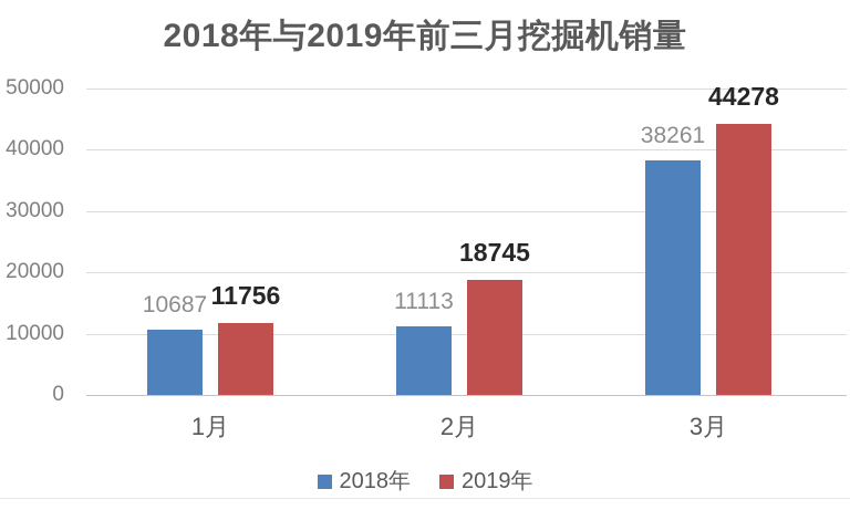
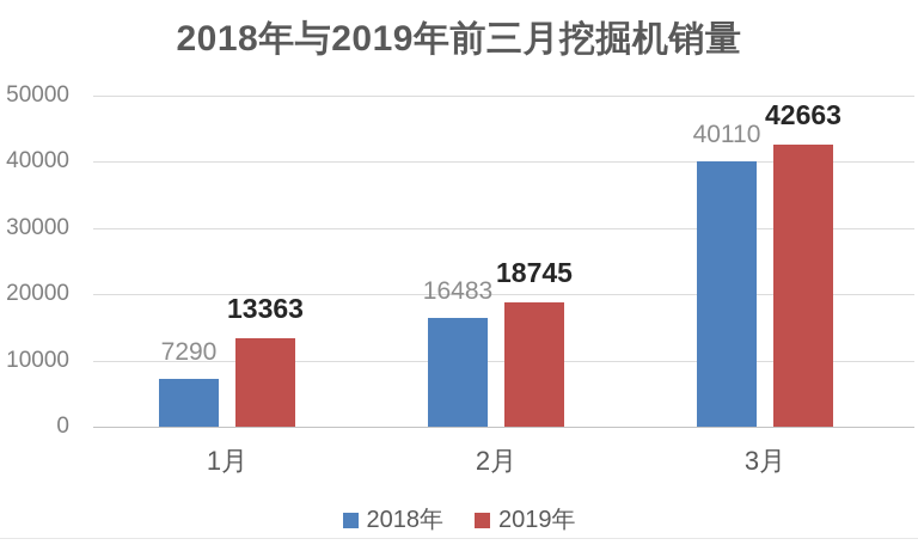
2018年/1月: 10687 -> 7290
2019年/1月: 11756 -> 13363
2018年/2月: 11113 -> 16483
2018年/3月: 38261 -> 40110
2019年/3月: 44278 -> 42663
